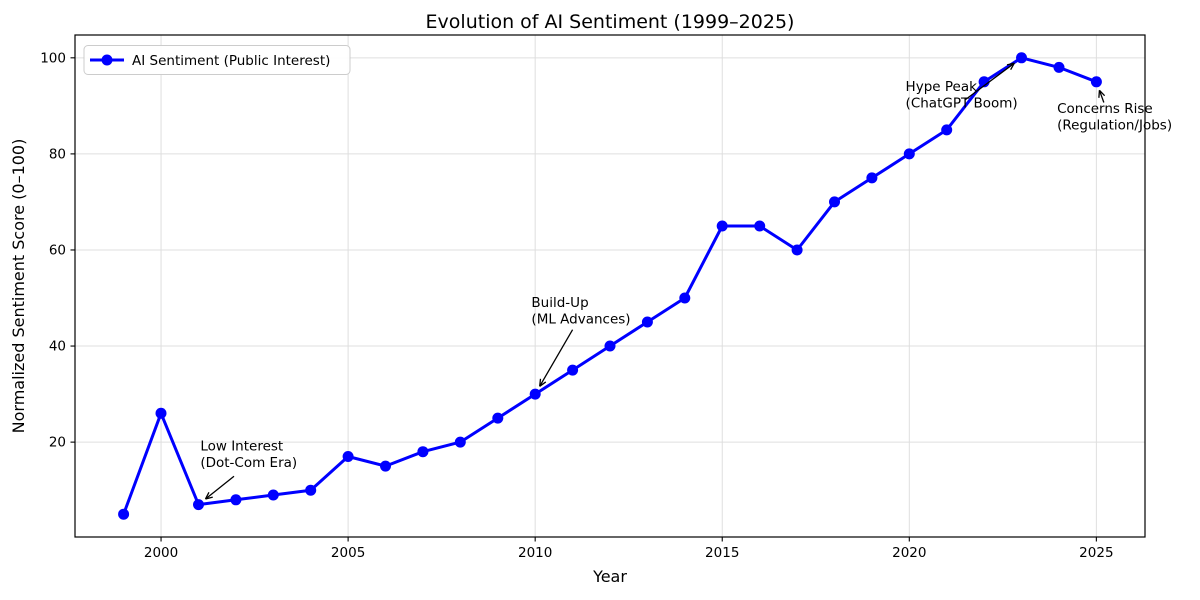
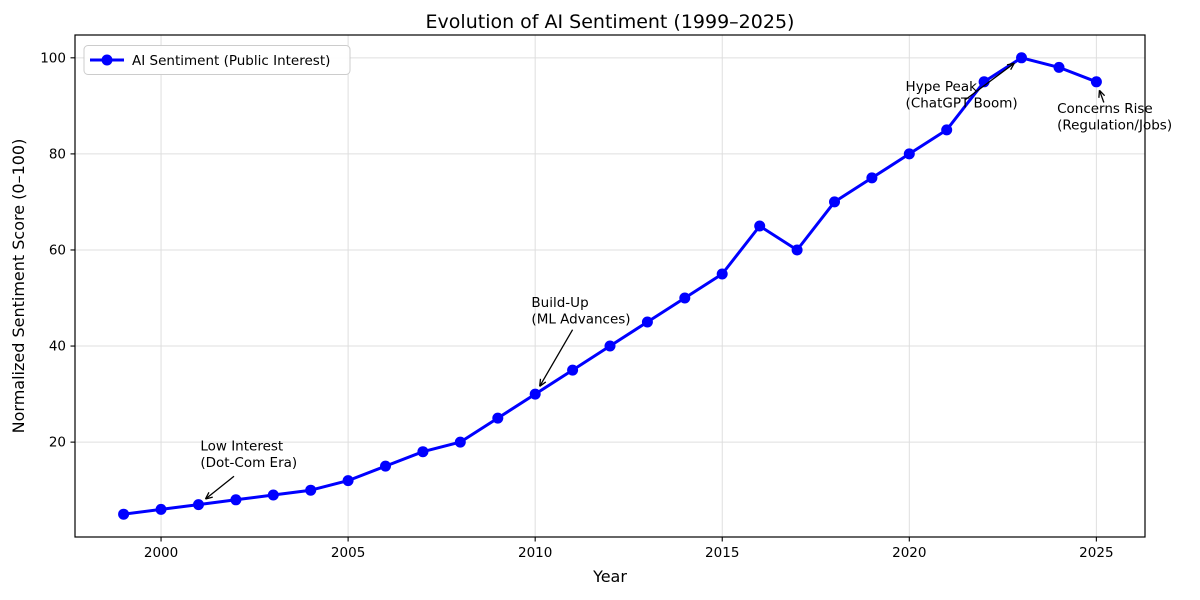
2000: 26 -> 6
2005: 17 -> 12
2015: 65 -> 55
